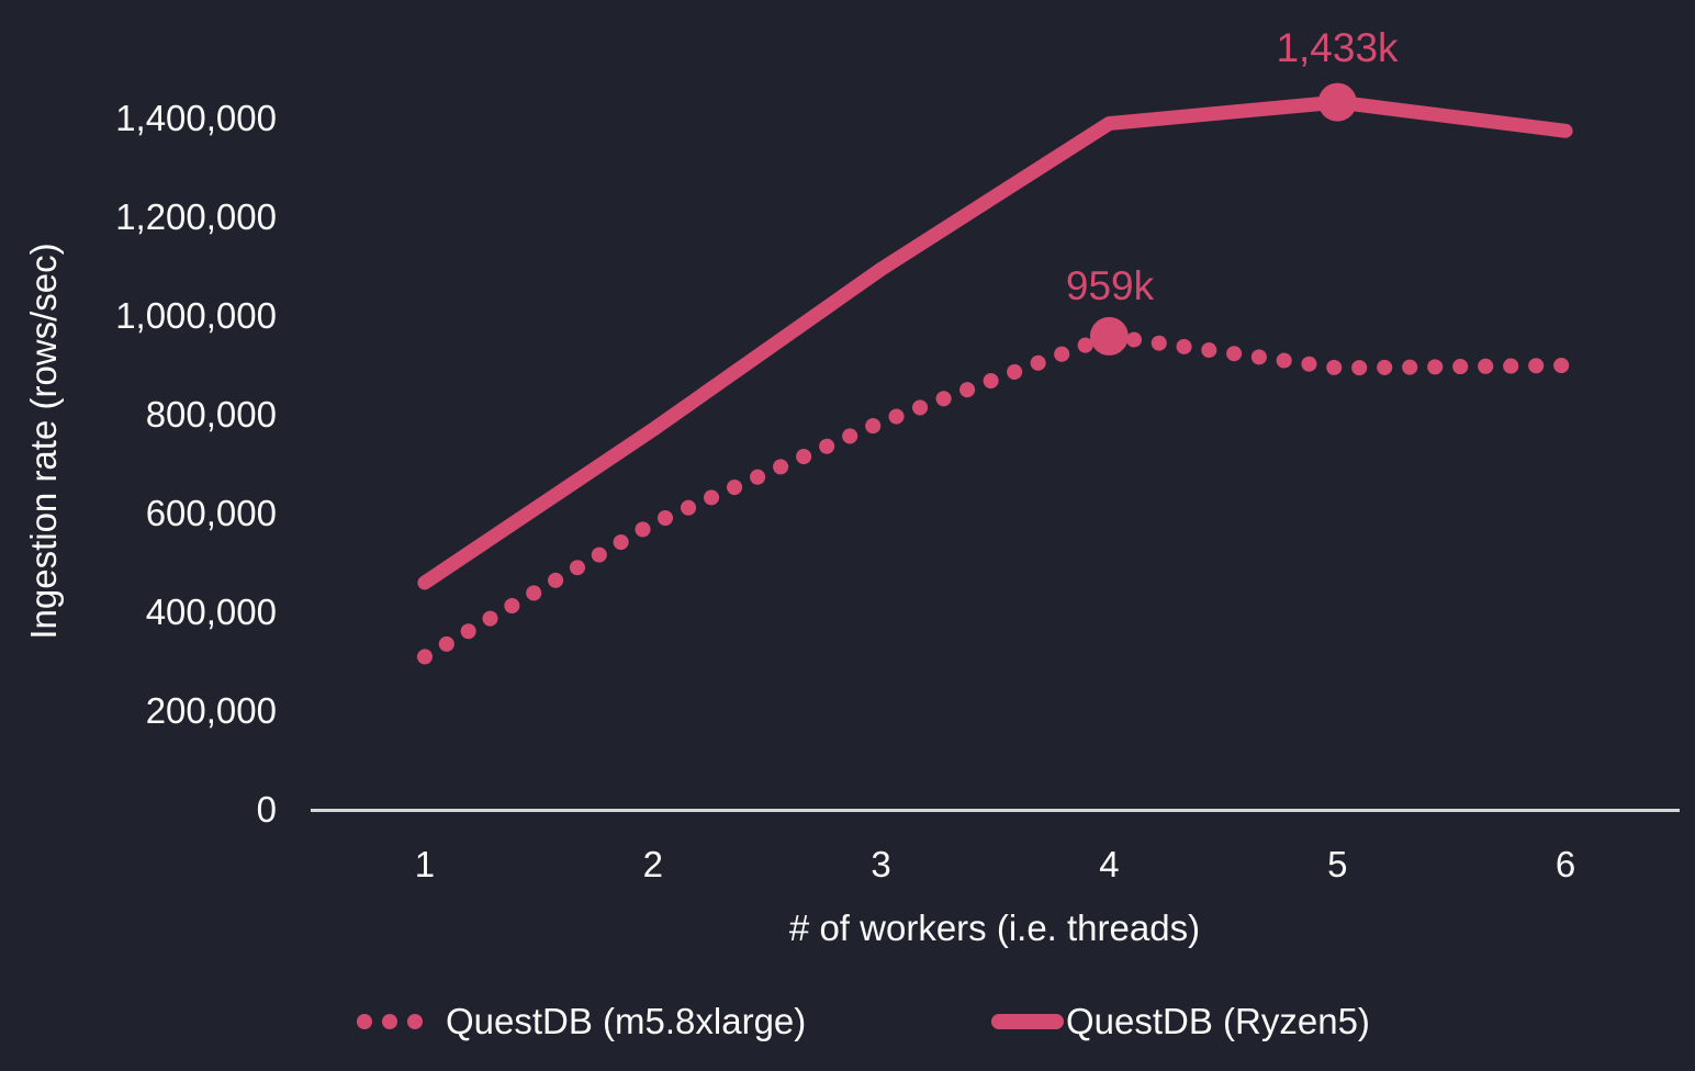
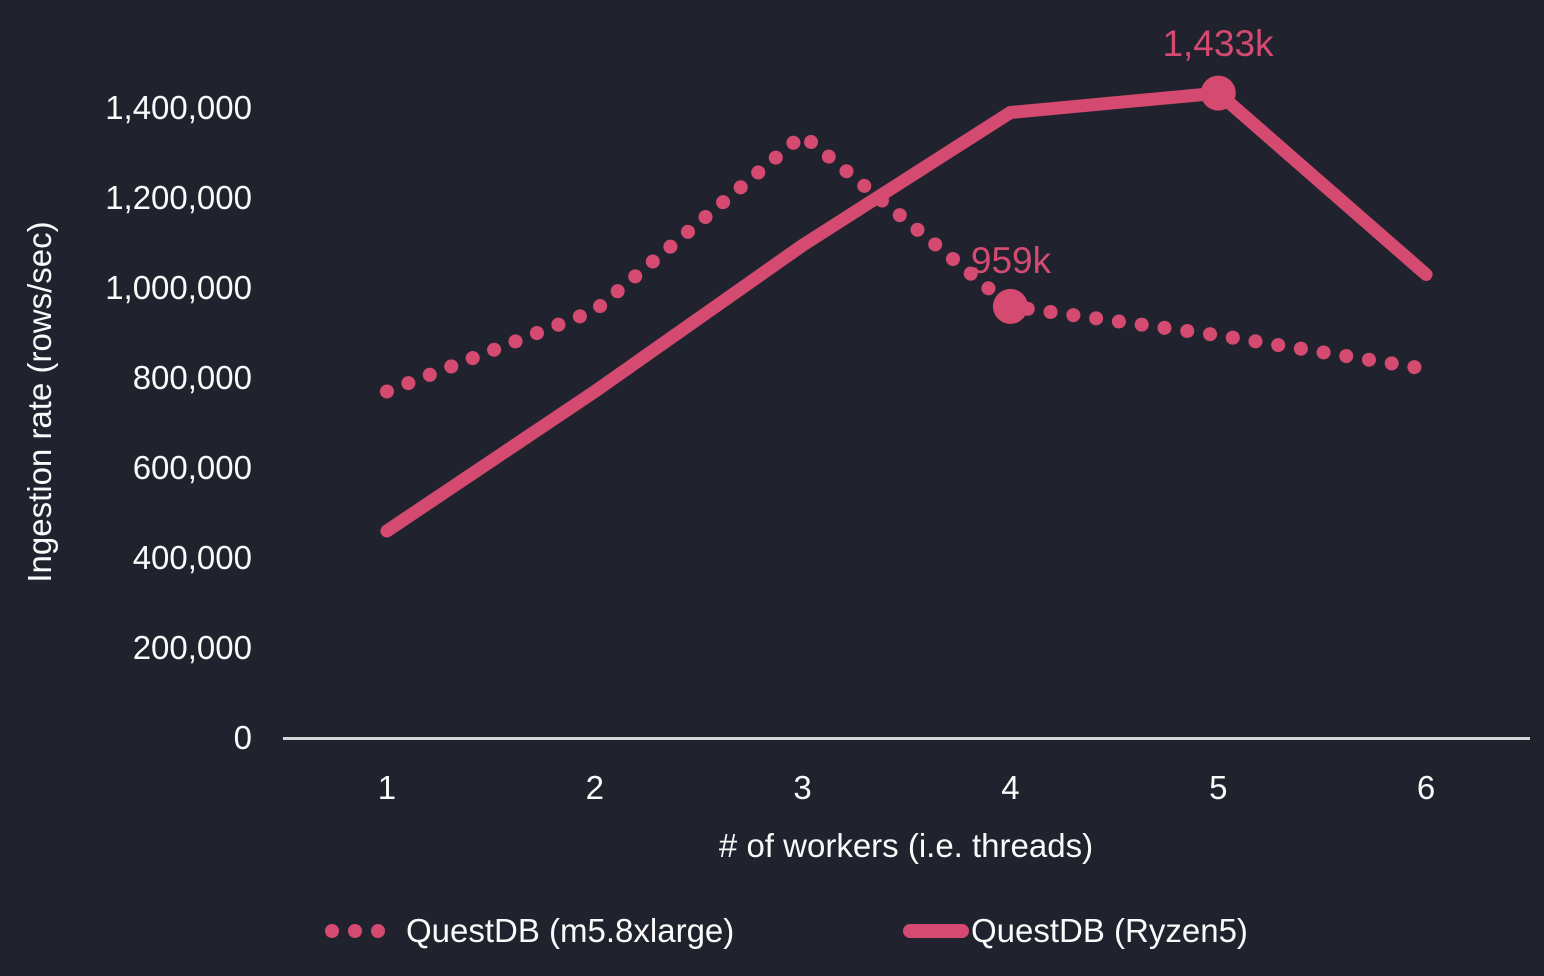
QuestDB (m5.8xlarge)/1: 310000 -> 770000
QuestDB (m5.8xlarge)/2: 580000 -> 950000
QuestDB (m5.8xlarge)/3: 780000 -> 1340000
QuestDB (m5.8xlarge)/6: 900000 -> 820000
QuestDB (Ryzen5)/6: 1380000 -> 1030000
